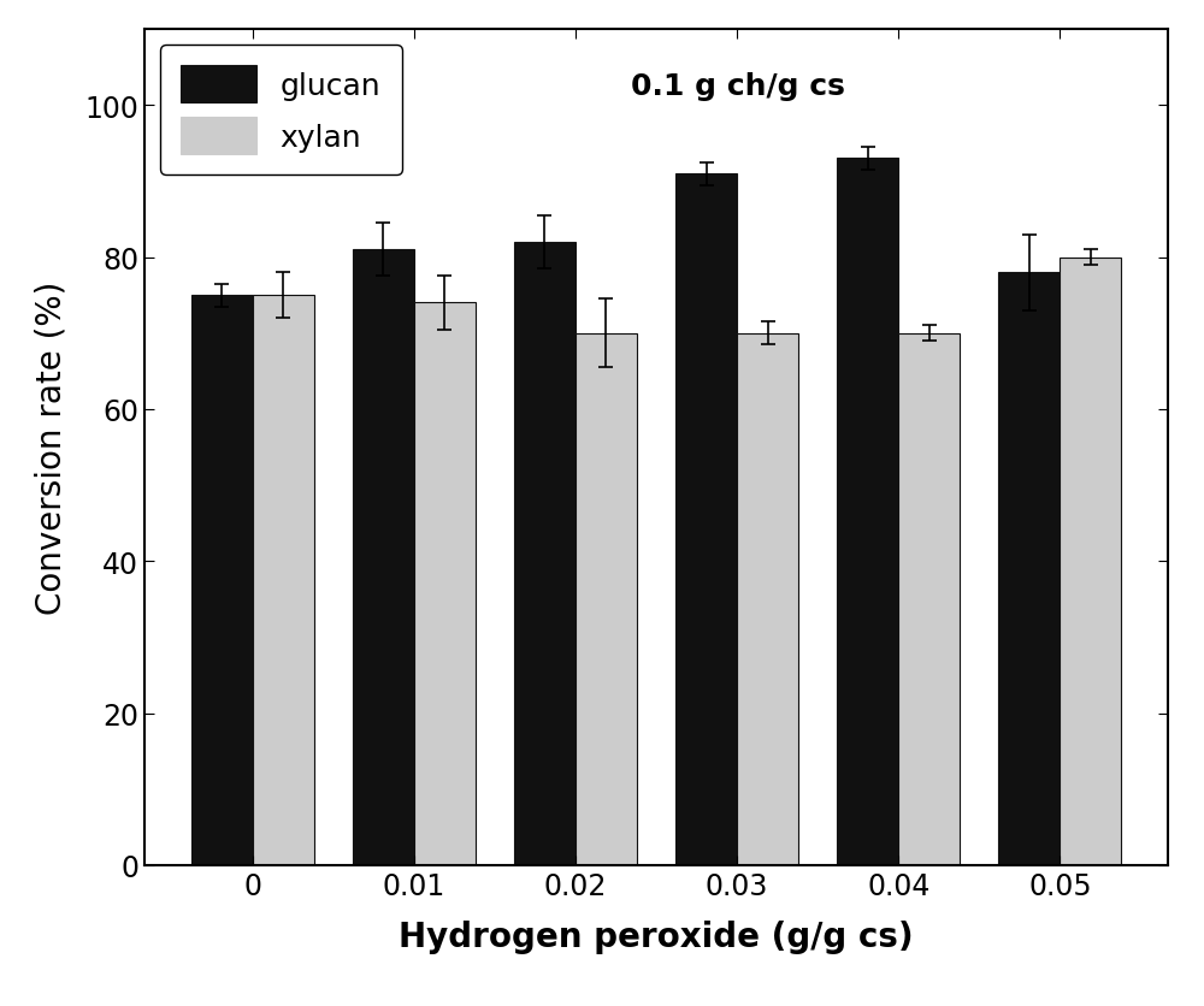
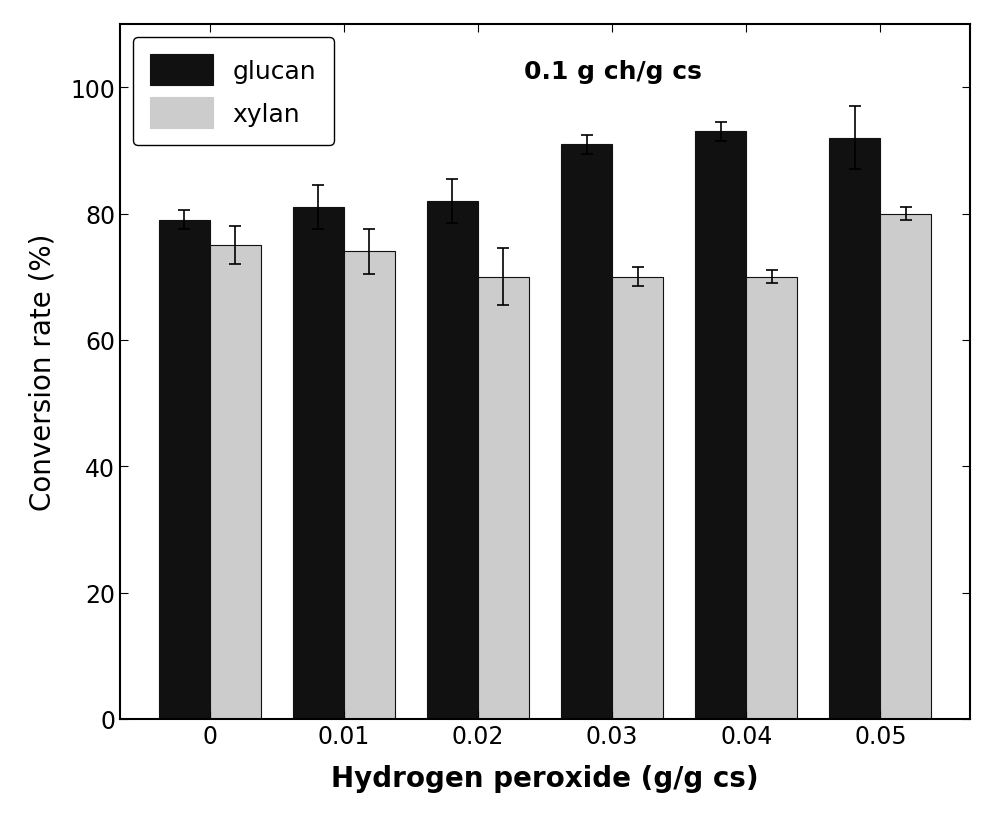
glucan/0: 75 -> 79
glucan/0.05: 78 -> 92
